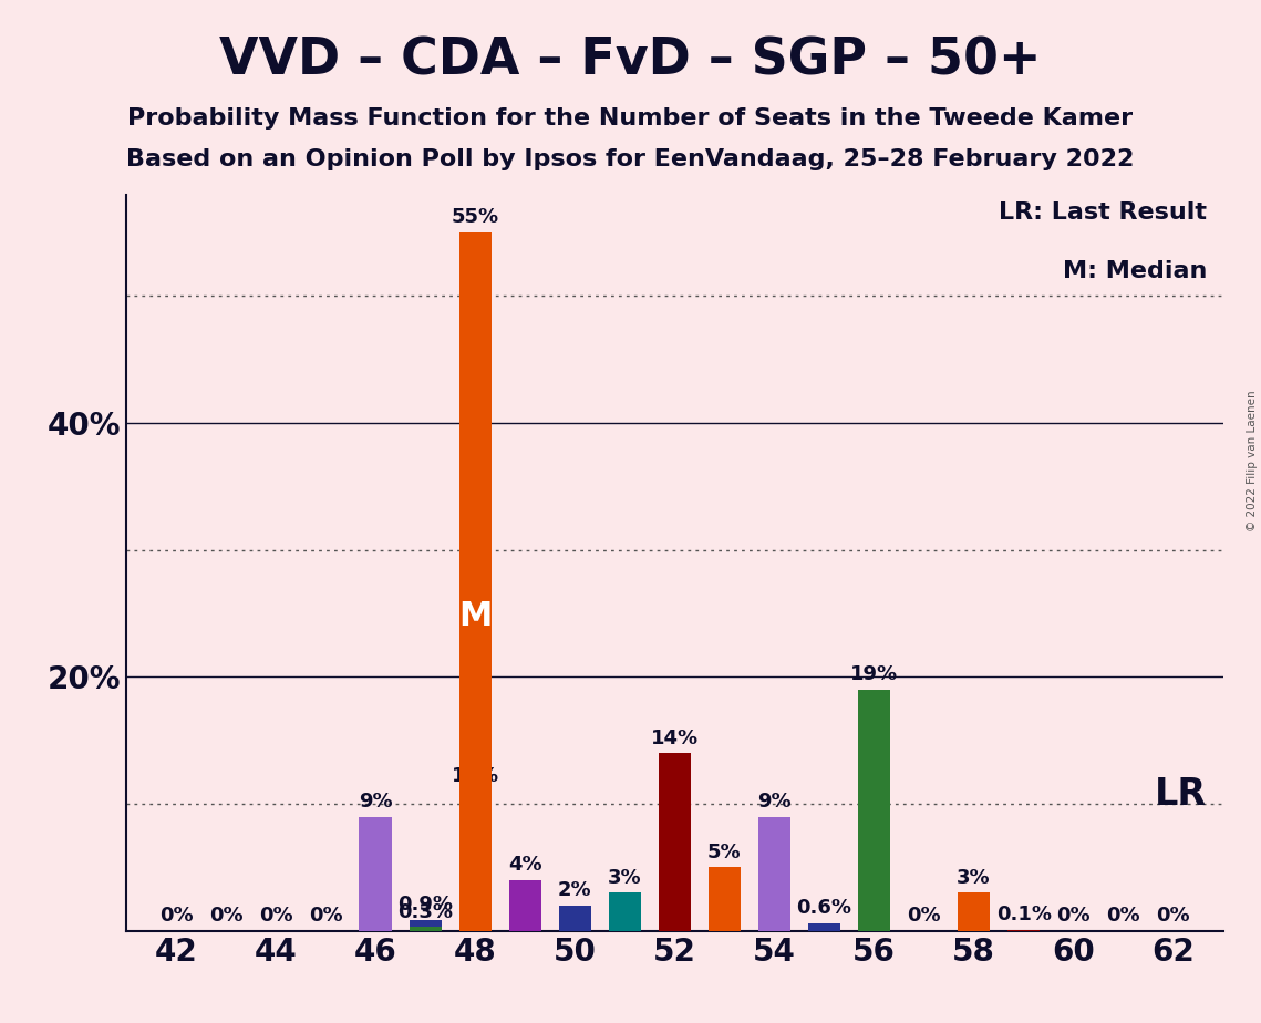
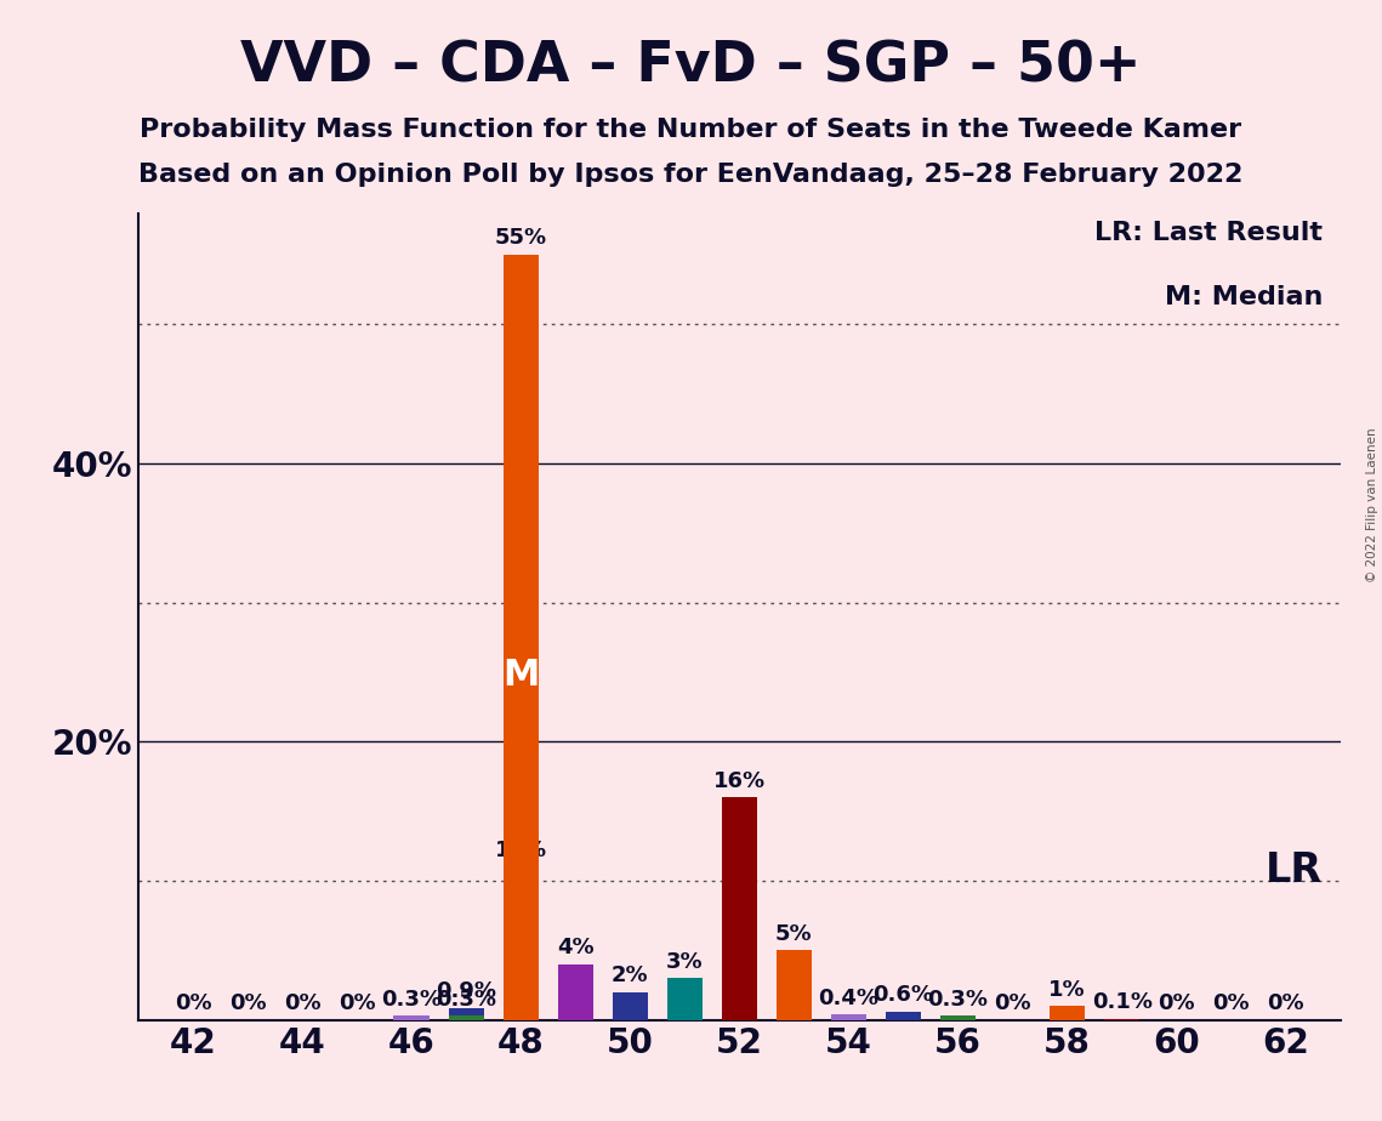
46: 9% -> 0.3%
52: 14% -> 16%
54: 9% -> 0.4%
56: 19% -> 0.3%
58: 3% -> 1%
